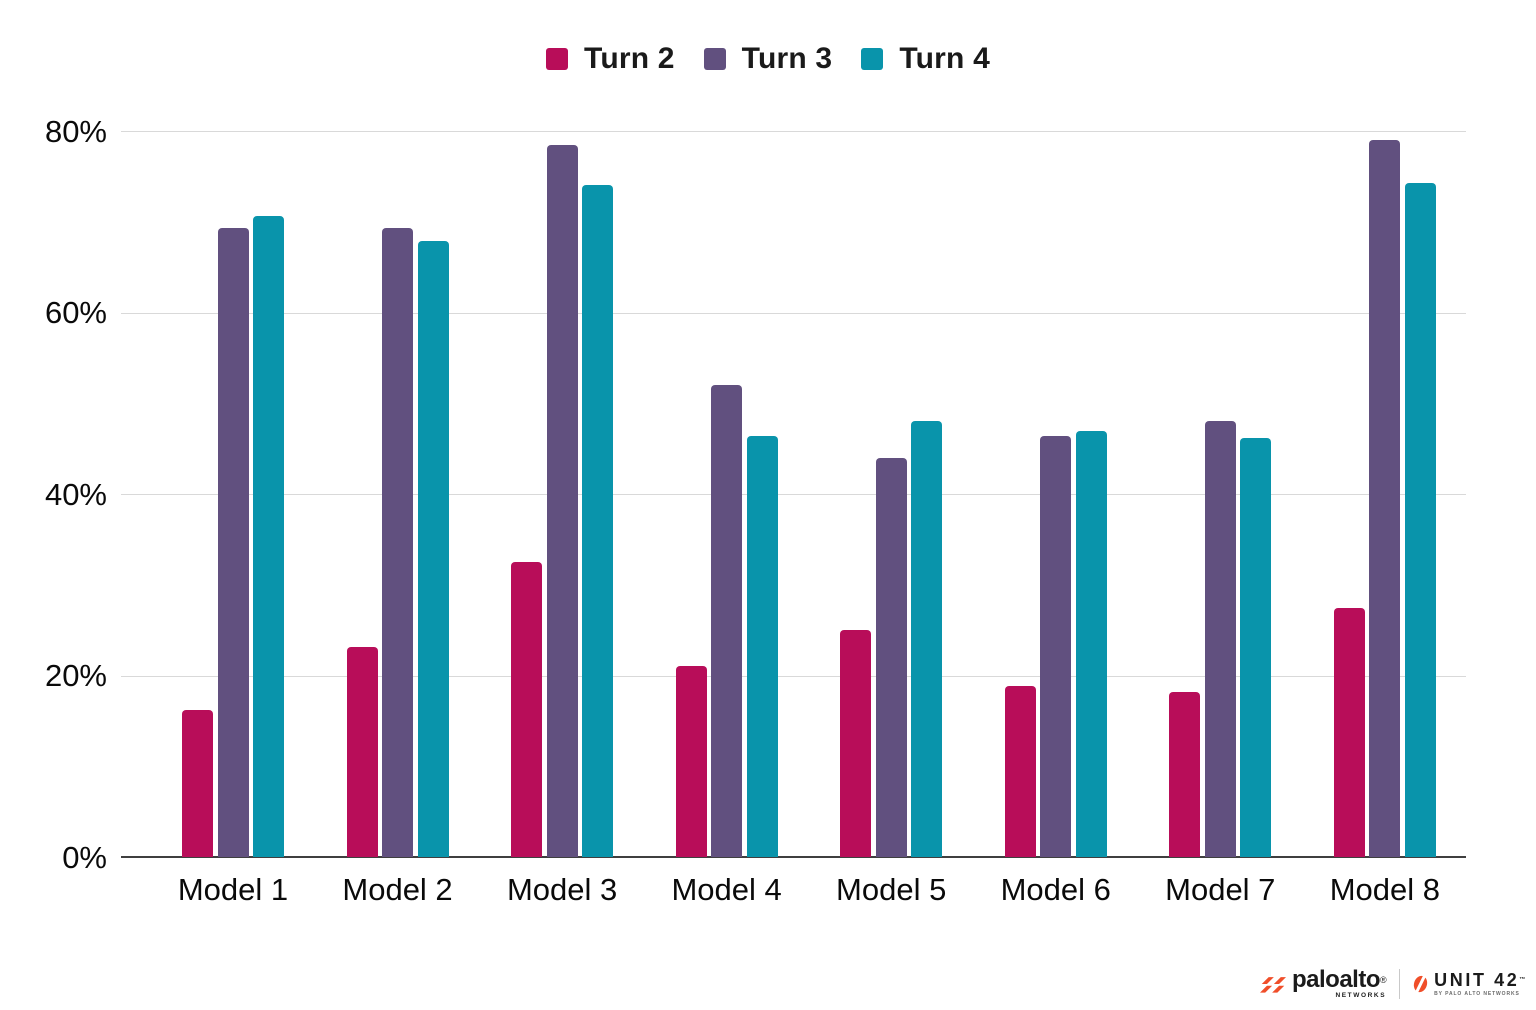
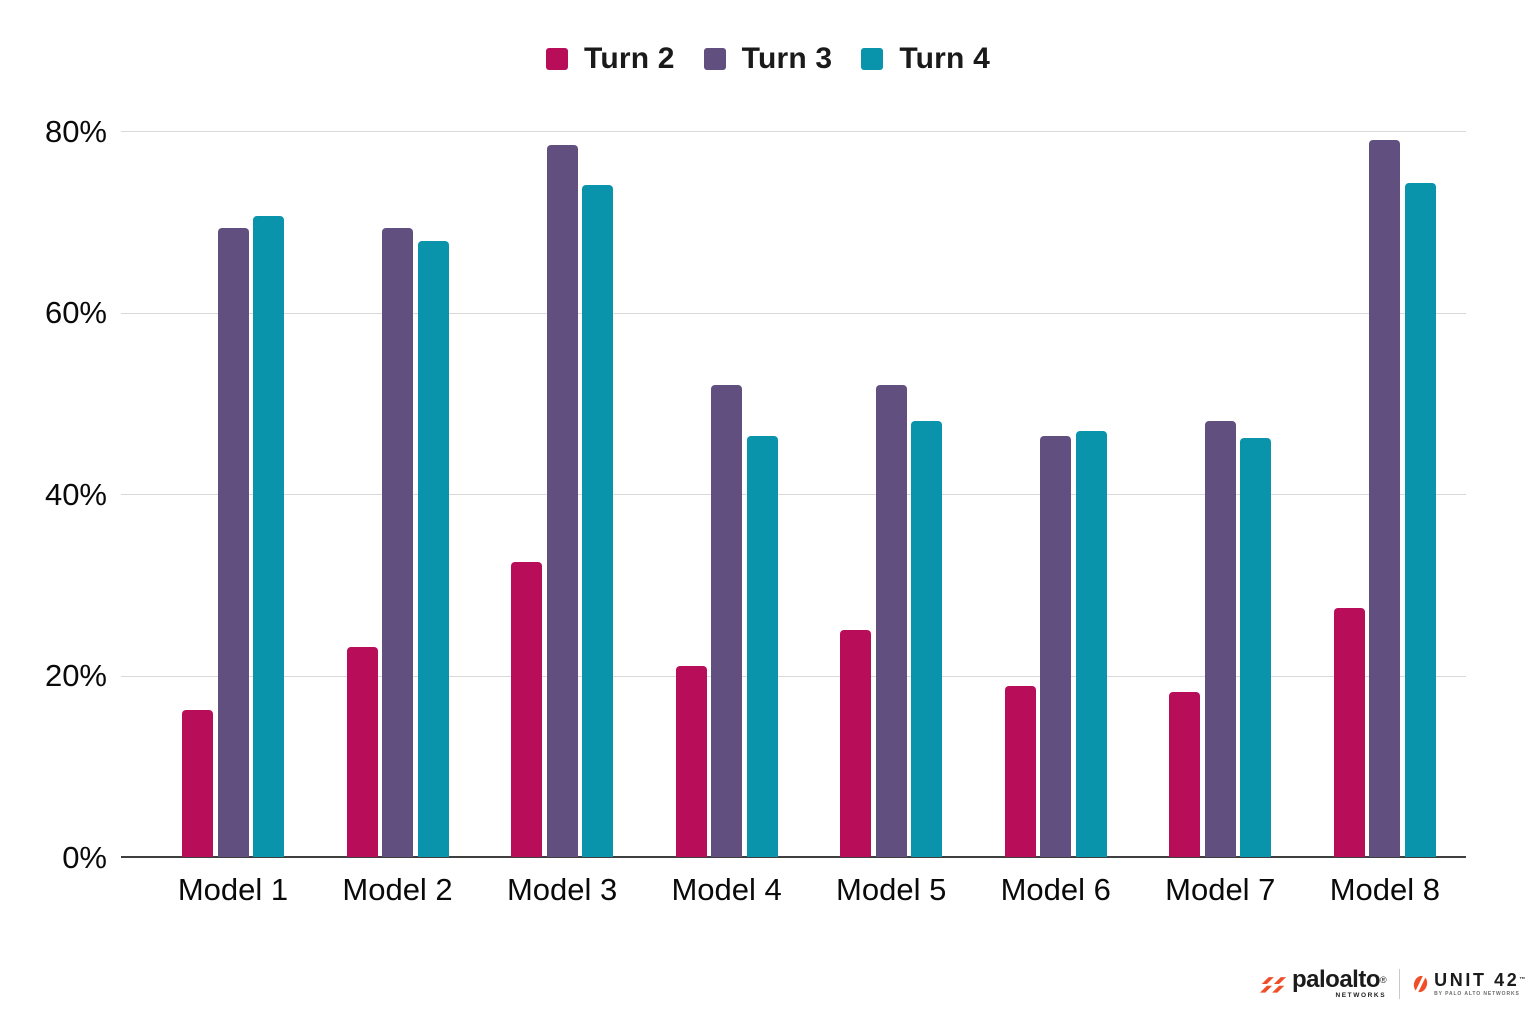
Turn 3/Model 5: 44% -> 52%
